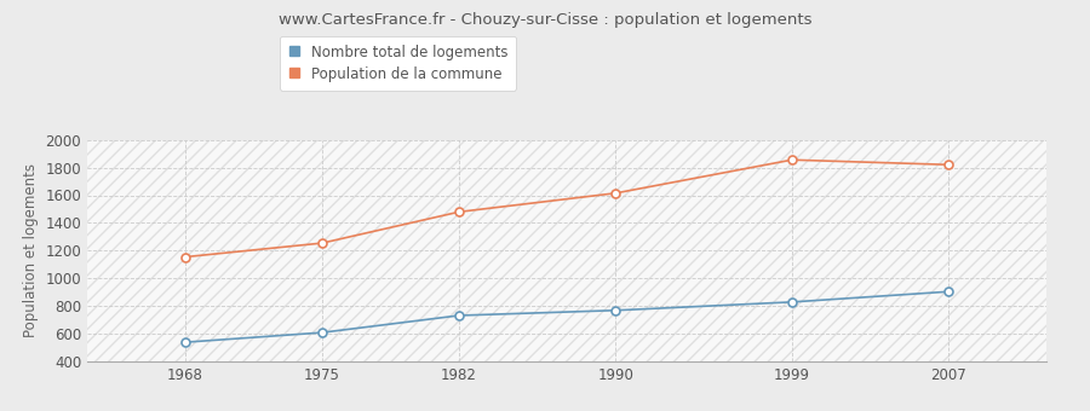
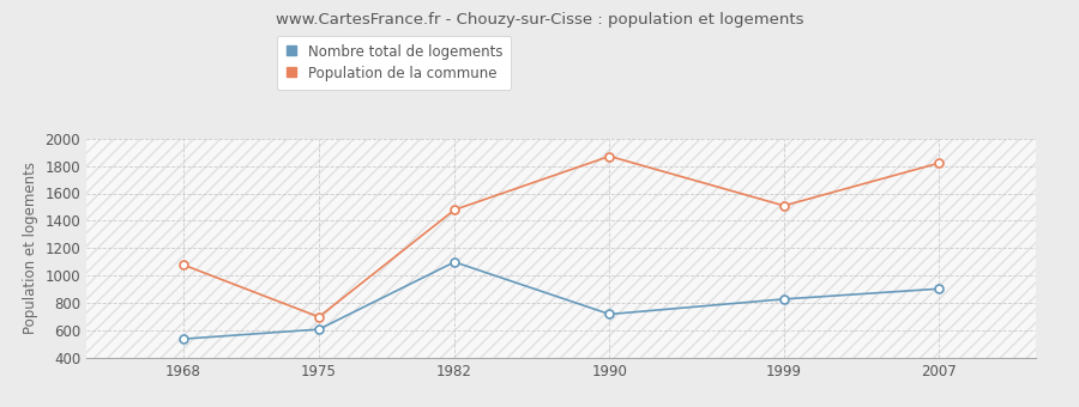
Population de la commune/1968: 1160 -> 1080
Population de la commune/1975: 1260 -> 700
Nombre total de logements/1982: 730 -> 1100
Nombre total de logements/1990: 770 -> 720
Population de la commune/1990: 1620 -> 1870
Population de la commune/1999: 1860 -> 1510
